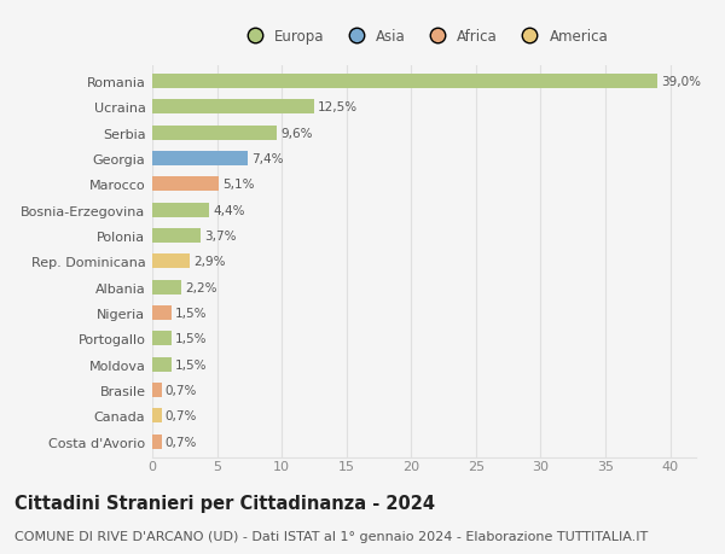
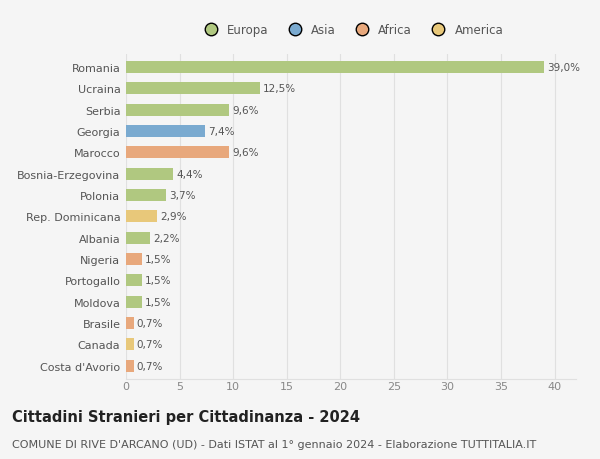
Marocco: 5,1% -> 9,6%
